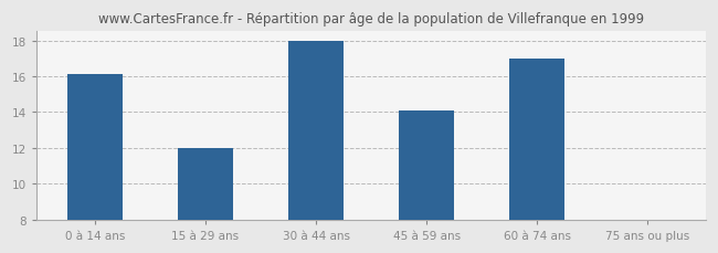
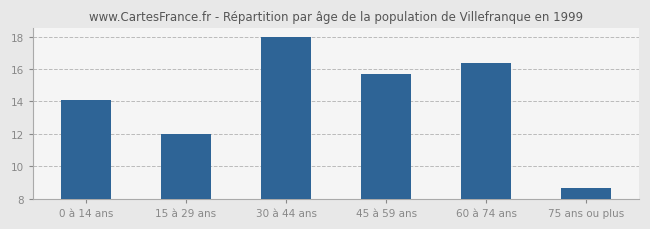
0 à 14 ans: 16.1 -> 14.1
45 à 59 ans: 14.1 -> 15.7
60 à 74 ans: 17.0 -> 16.4
75 ans ou plus: 8.0 -> 8.7
